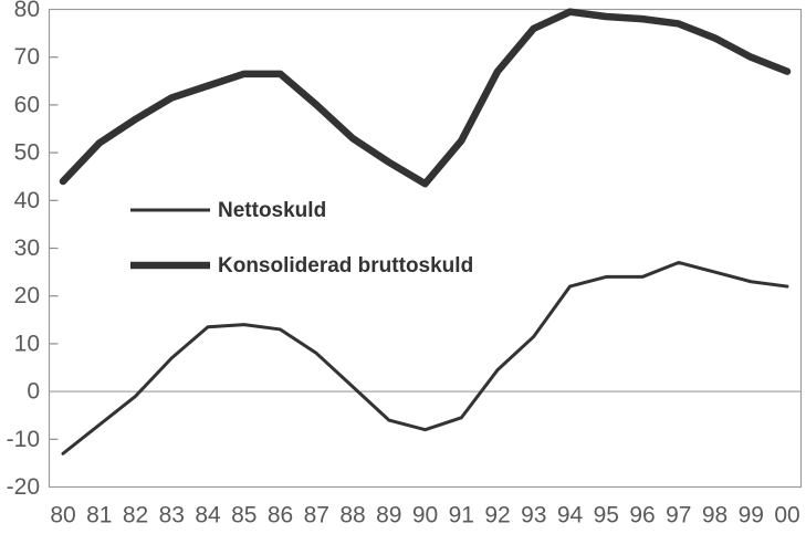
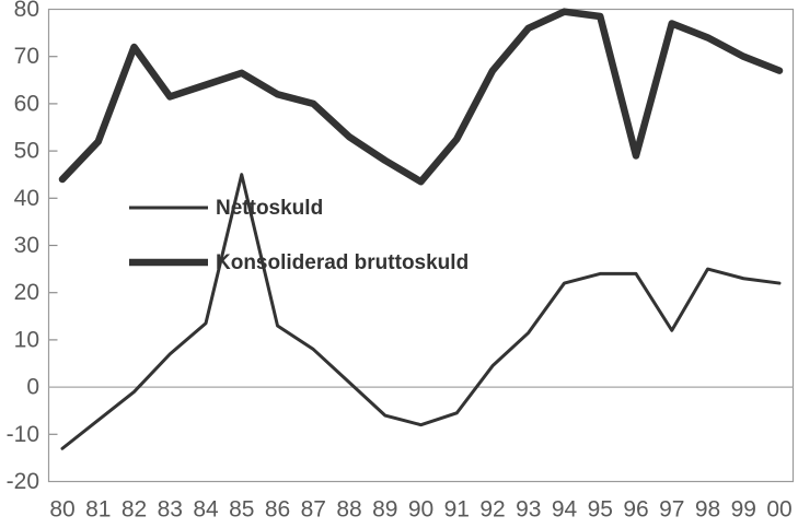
Konsoliderad bruttoskuld/82: 57 -> 72
Nettoskuld/85: 14 -> 45
Konsoliderad bruttoskuld/86: 66 -> 62
Konsoliderad bruttoskuld/96: 78 -> 49
Nettoskuld/97: 27 -> 12
